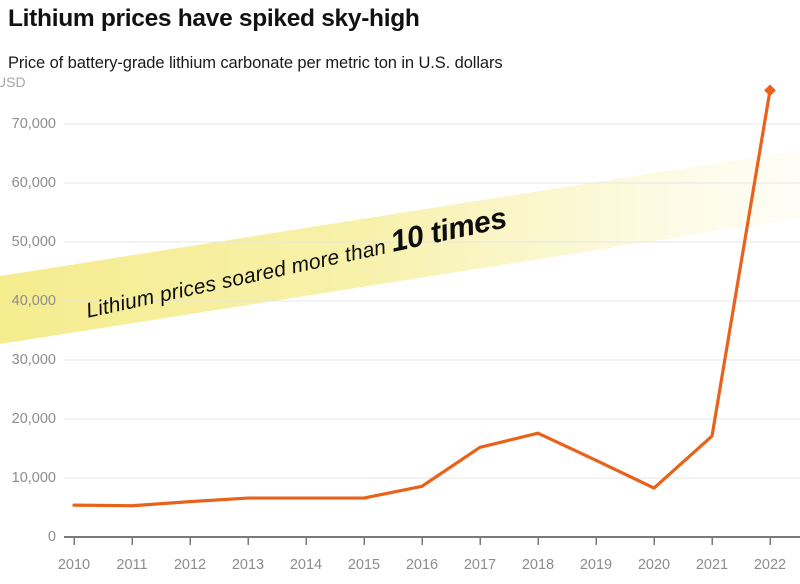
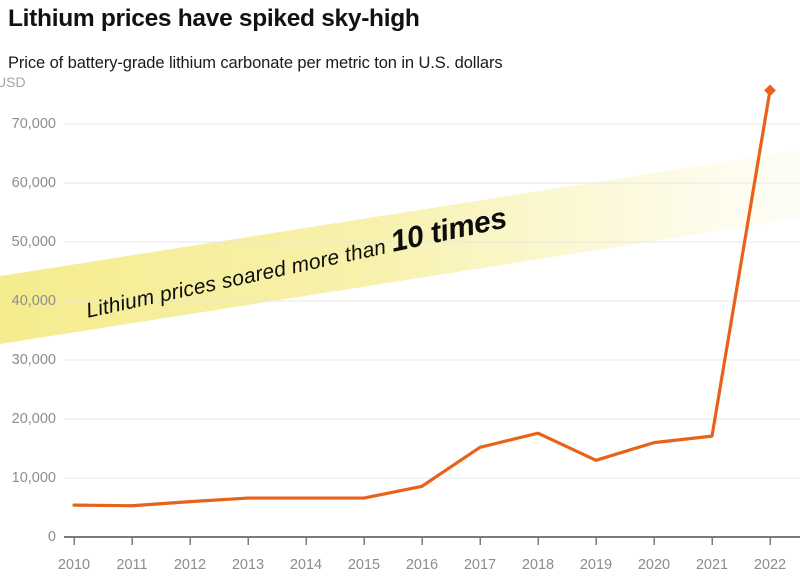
2020: 8000 -> 16000
